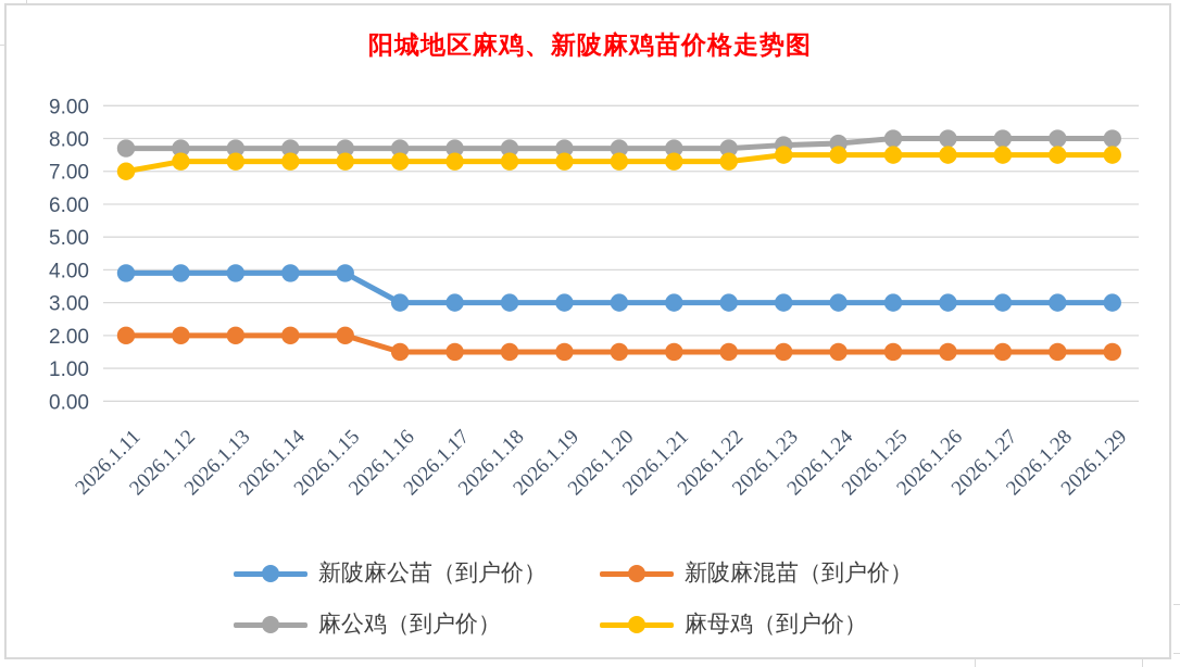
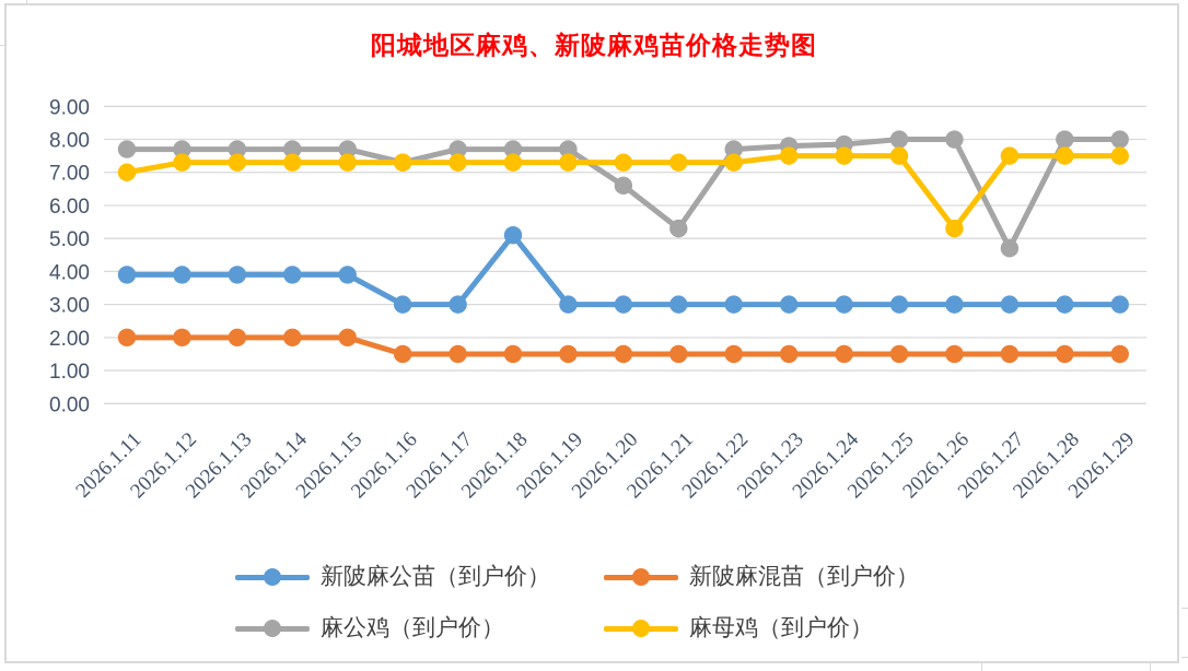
麻公鸡（到户价）/2026.1.16: 7.7 -> 7.3
新陂麻公苗（到户价）/2026.1.18: 3.0 -> 5.1
麻公鸡（到户价）/2026.1.20: 7.7 -> 6.6
麻公鸡（到户价）/2026.1.21: 7.7 -> 5.3
麻母鸡（到户价）/2026.1.26: 7.5 -> 5.3
麻公鸡（到户价）/2026.1.27: 8.0 -> 4.7
